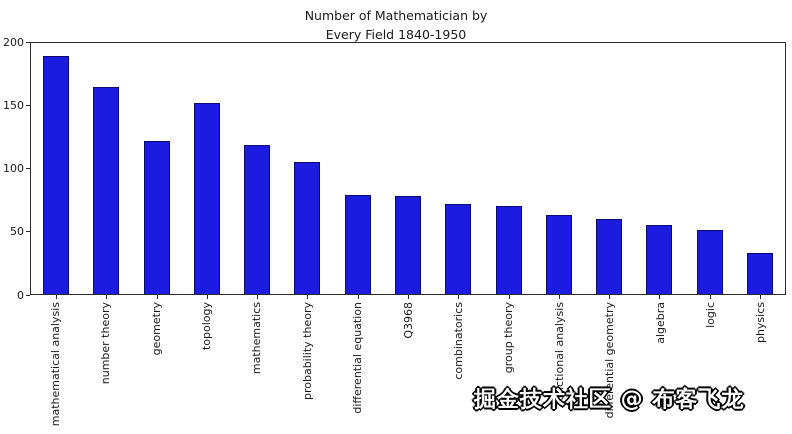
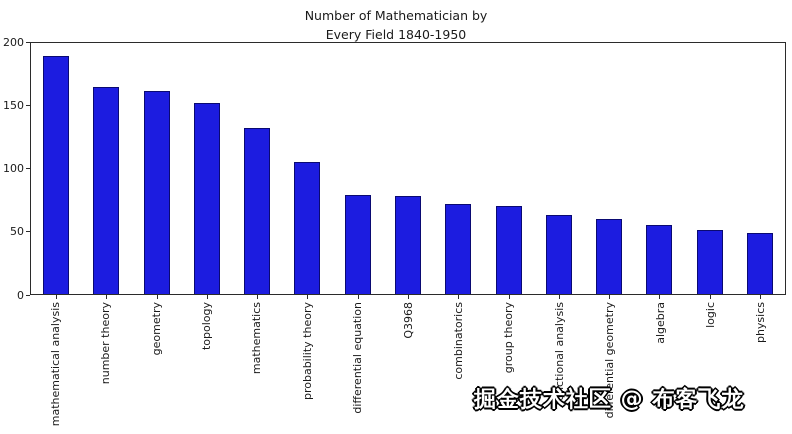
geometry: 122 -> 162
mathematics: 119 -> 132
physics: 33 -> 49
